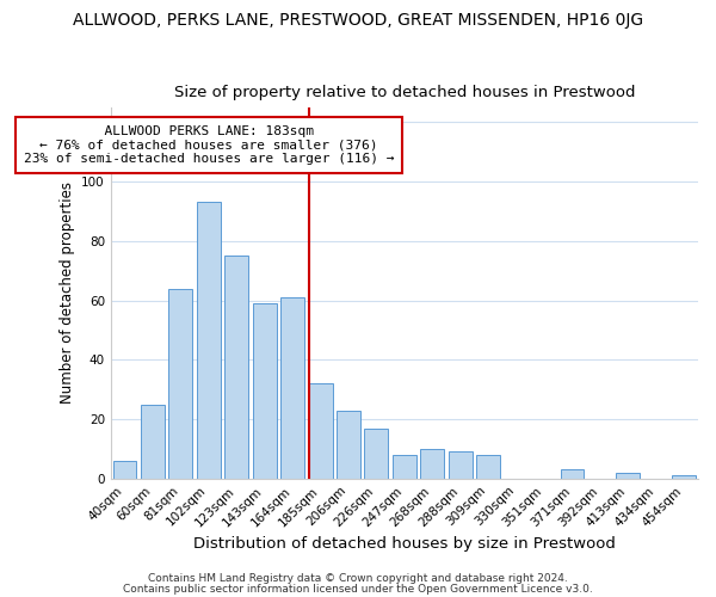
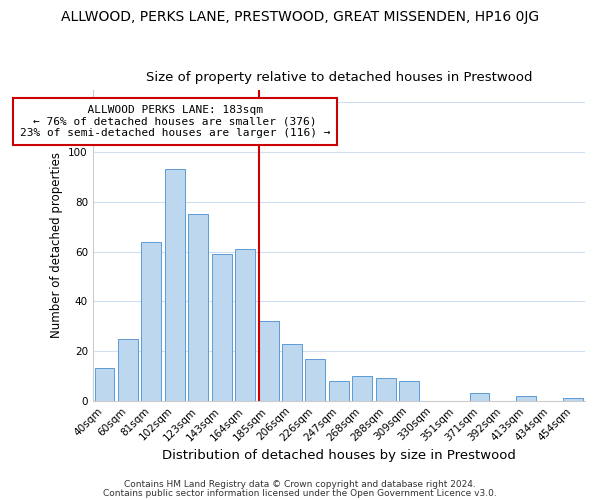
40sqm: 6 -> 13
